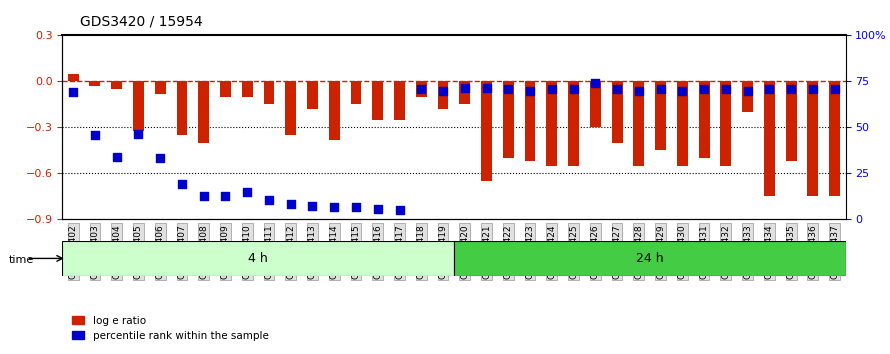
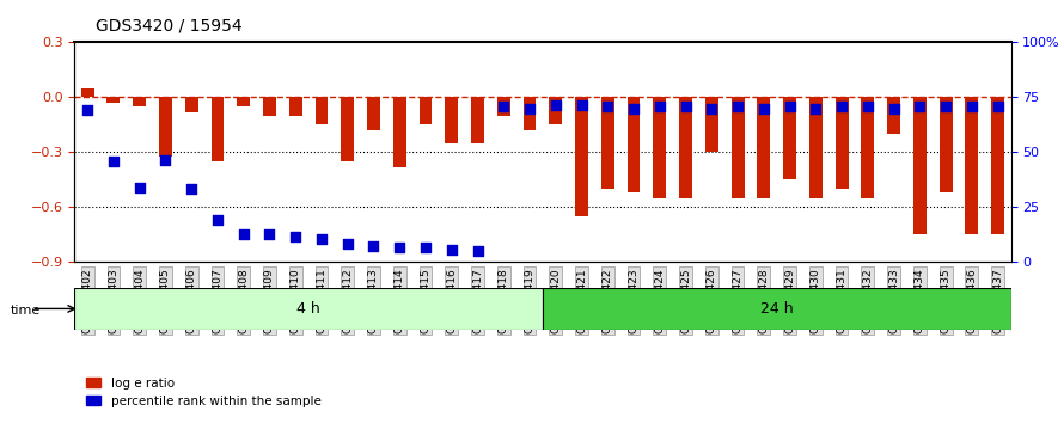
log e ratio/GSM182408: -0.40 -> -0.05
percentile rank within the sample/GSM182410: -0.72 -> -0.76
percentile rank within the sample/GSM182426: -0.01 -> -0.06
log e ratio/GSM182427: -0.40 -> -0.55
